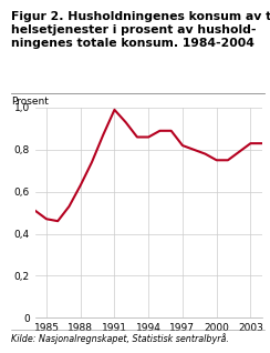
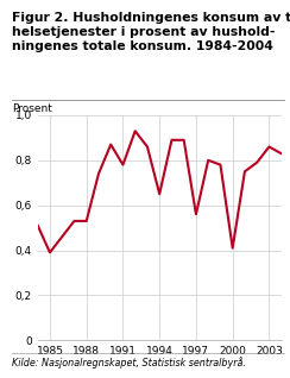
1985: 0,47 -> 0,39
1988: 0,63 -> 0,53
1991: 0,99 -> 0,78
1994: 0,86 -> 0,65
1997: 0,82 -> 0,56
2000: 0,75 -> 0,41
2003: 0,83 -> 0,86
